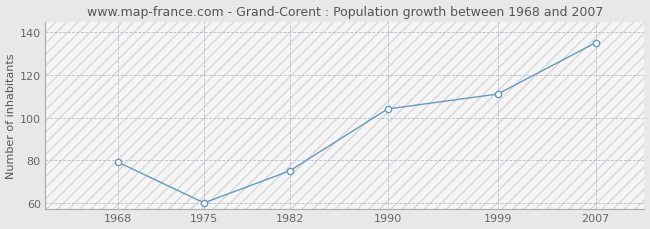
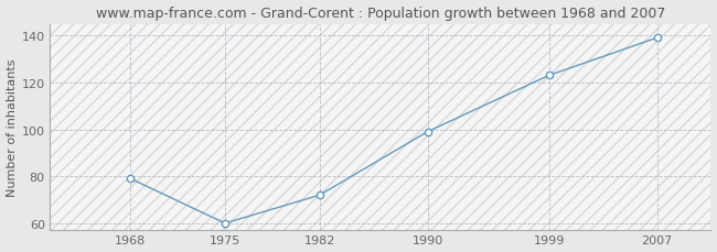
1982: 75 -> 72
1990: 104 -> 99
1999: 111 -> 123
2007: 135 -> 139
